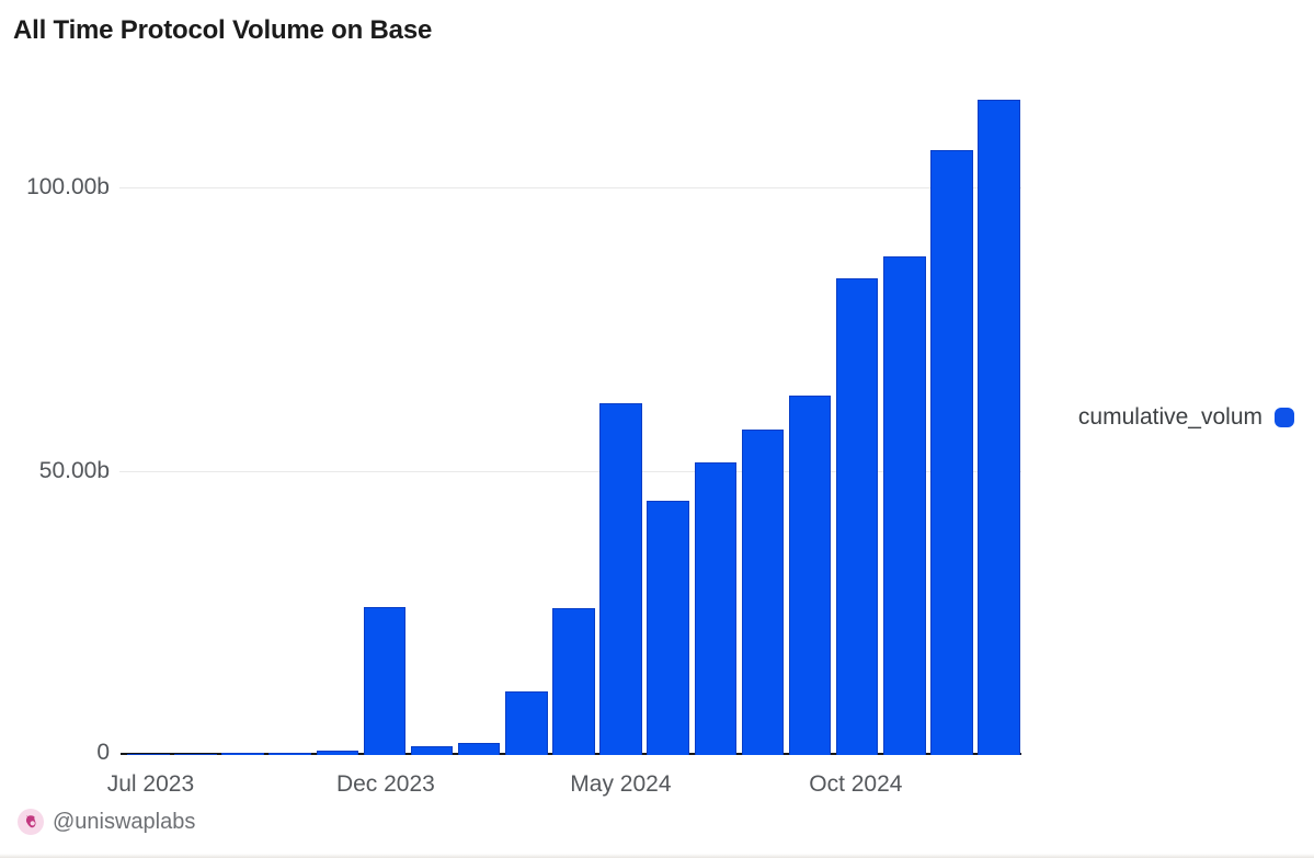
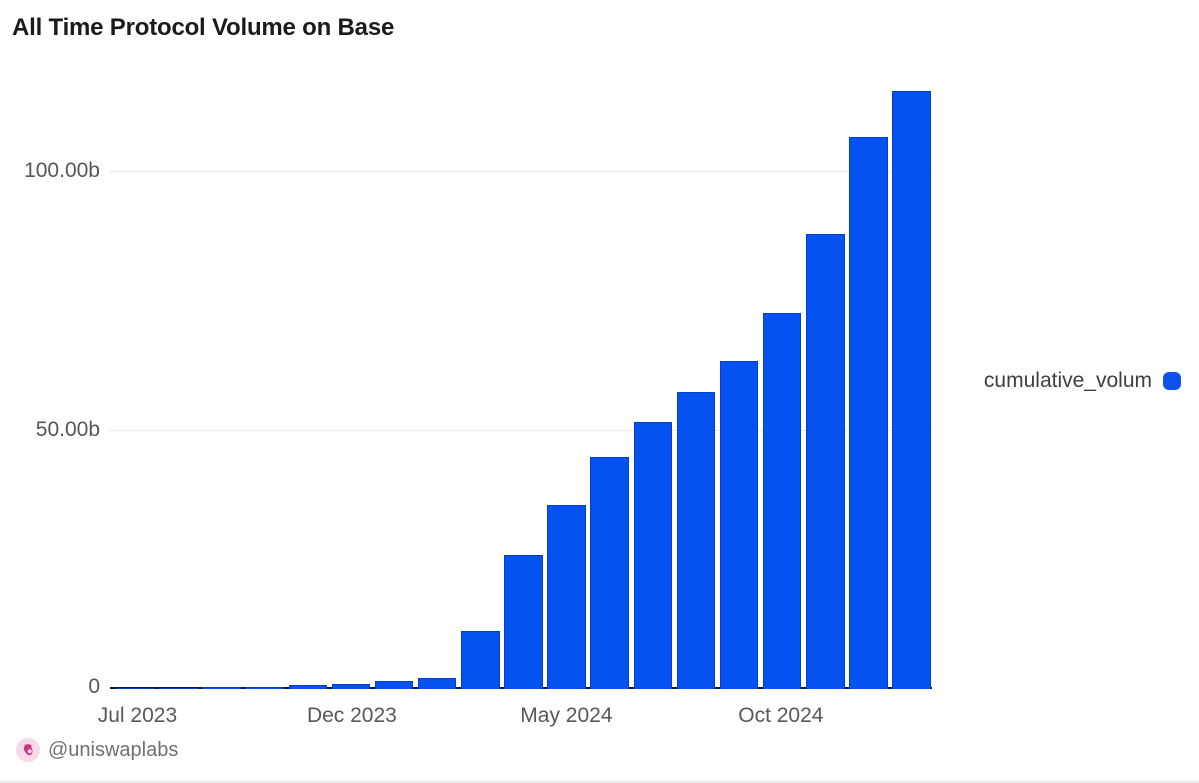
Dec 2023: 26b -> 1b
May 2024: 62b -> 36b
Oct 2024: 84b -> 72b
